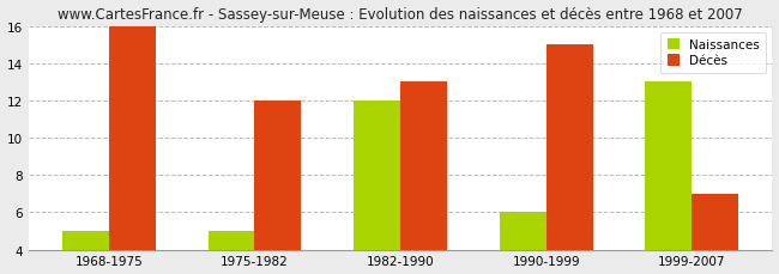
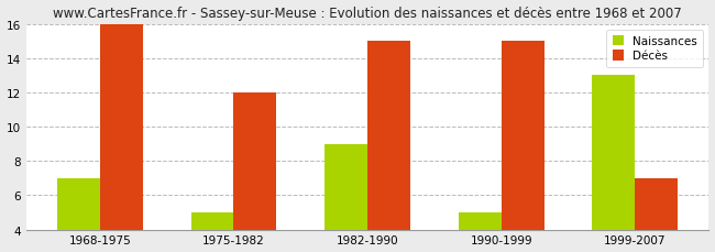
Naissances/1968-1975: 5 -> 7
Naissances/1982-1990: 12 -> 9
Décès/1982-1990: 13 -> 15
Naissances/1990-1999: 6 -> 5
